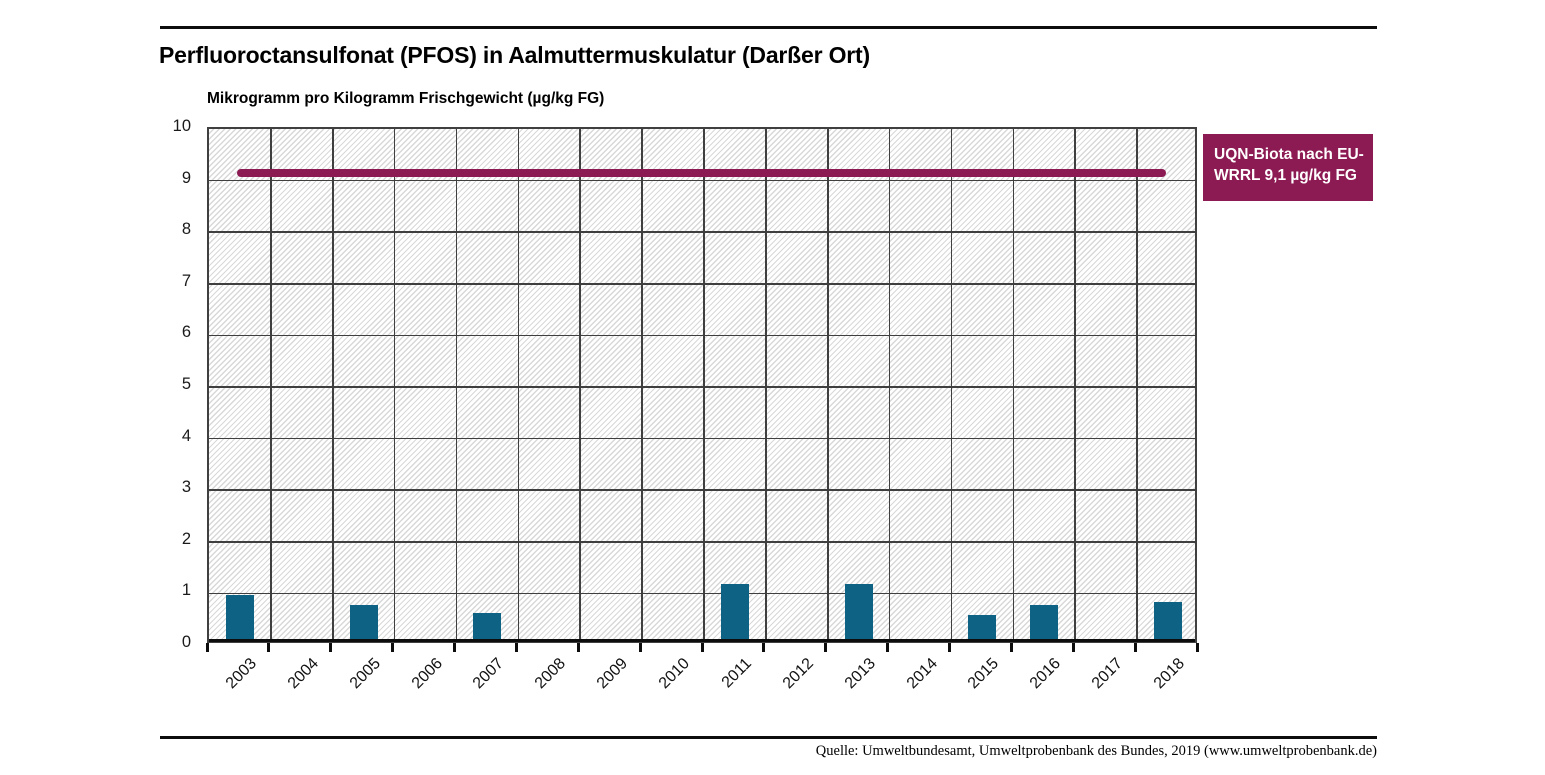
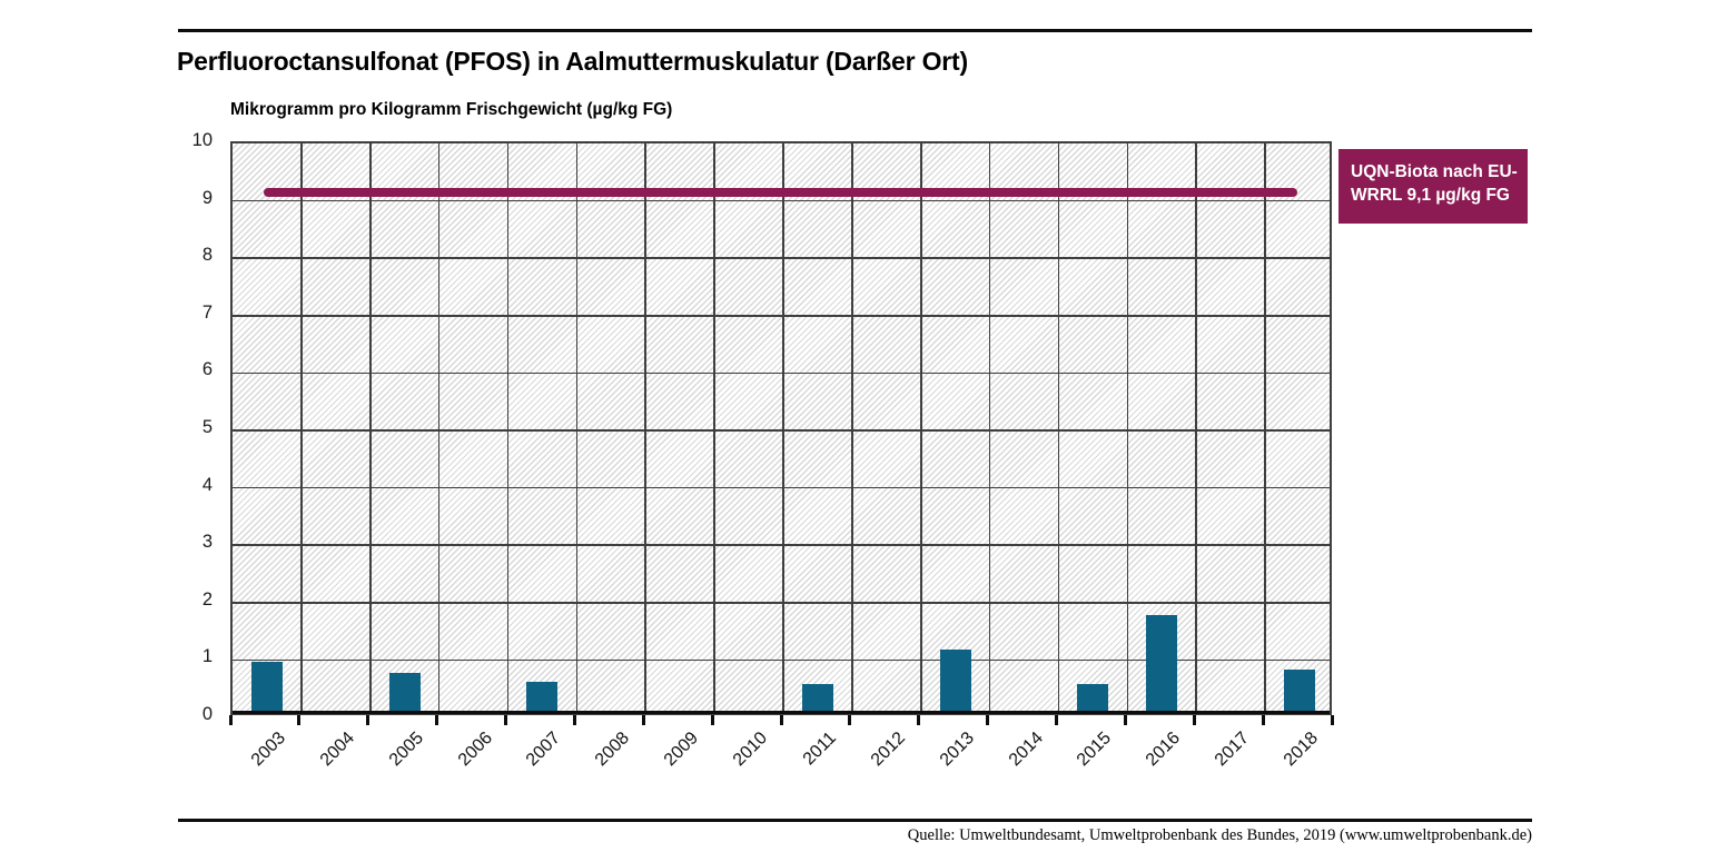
2011: 1.1 -> 0.5
2016: 0.7 -> 1.7
